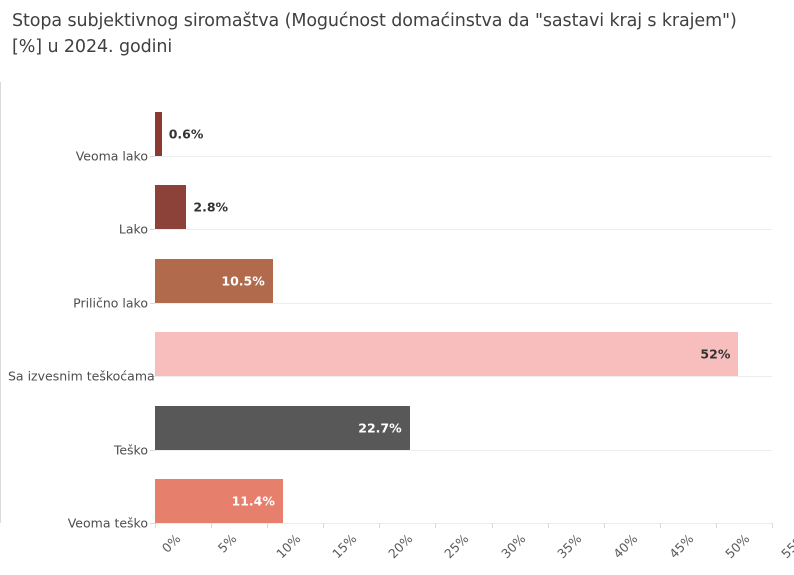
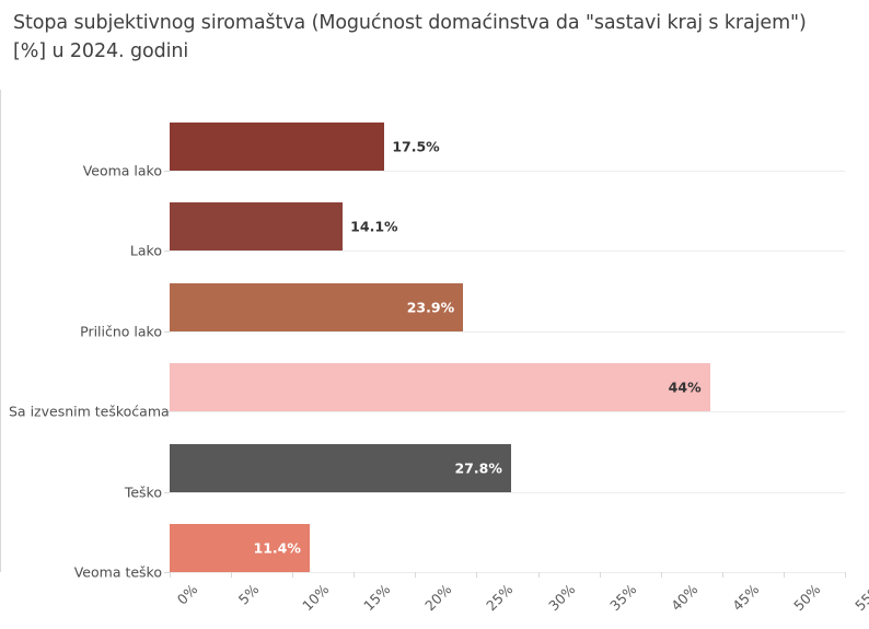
Veoma lako: 0.6% -> 17.5%
Lako: 2.8% -> 14.1%
Prilično lako: 10.5% -> 23.9%
Sa izvesnim teškoćama: 52% -> 44%
Teško: 22.7% -> 27.8%
